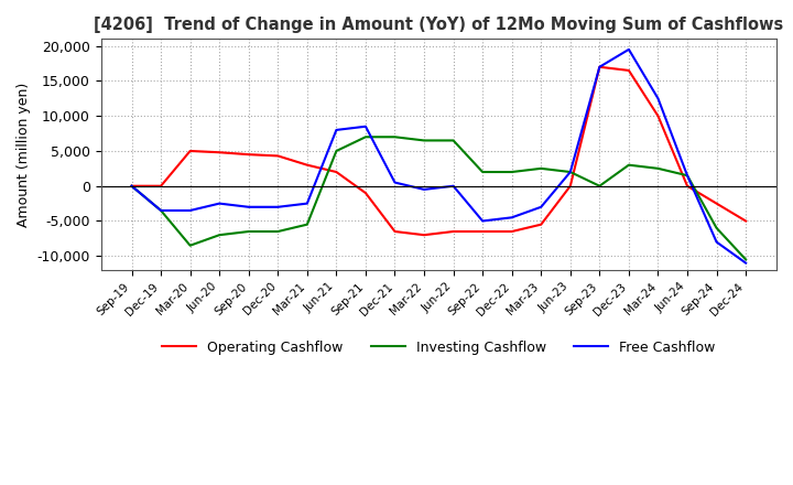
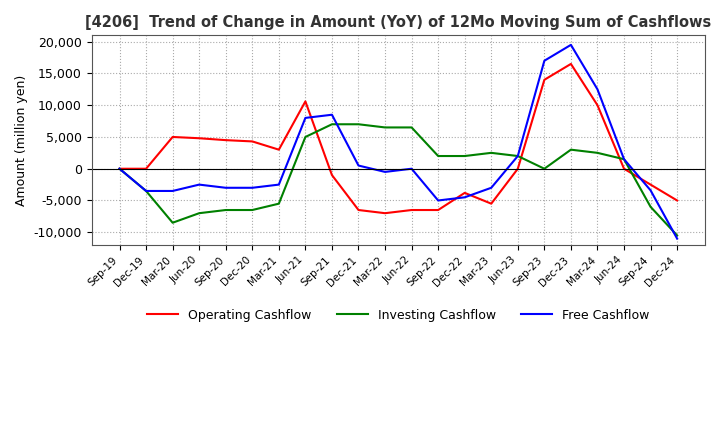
Operating Cashflow/Jun-21: 2,000 -> 10,600
Operating Cashflow/Dec-22: -6,500 -> -3,800
Operating Cashflow/Sep-23: 17,000 -> 14,000
Free Cashflow/Sep-24: -8,000 -> -3,400
